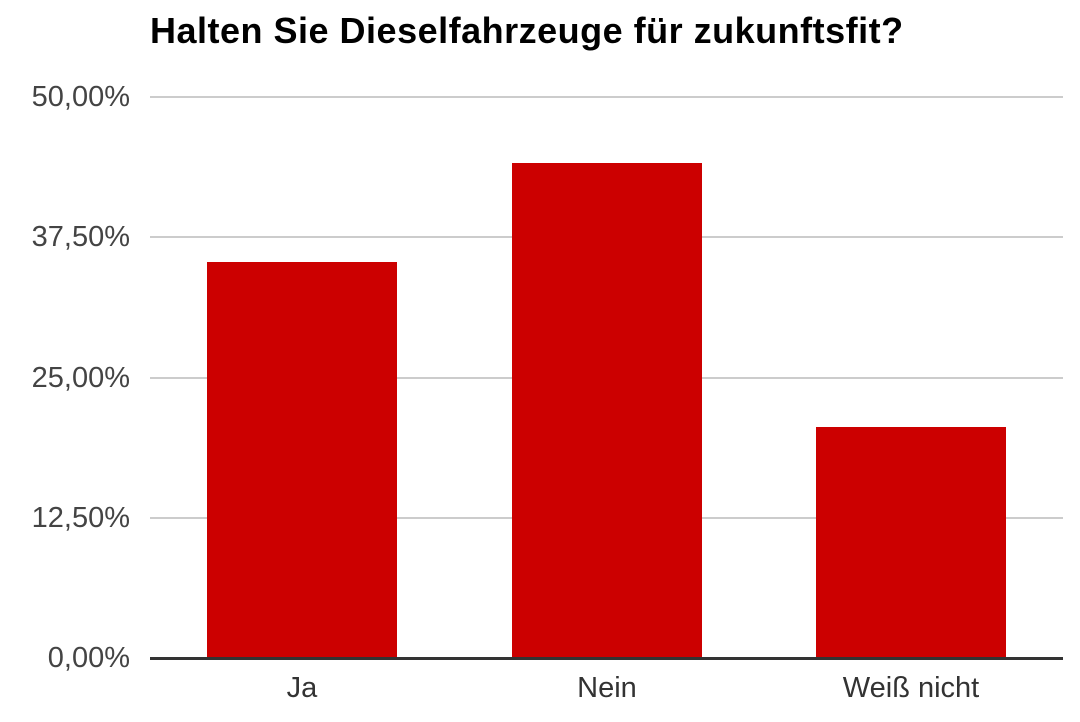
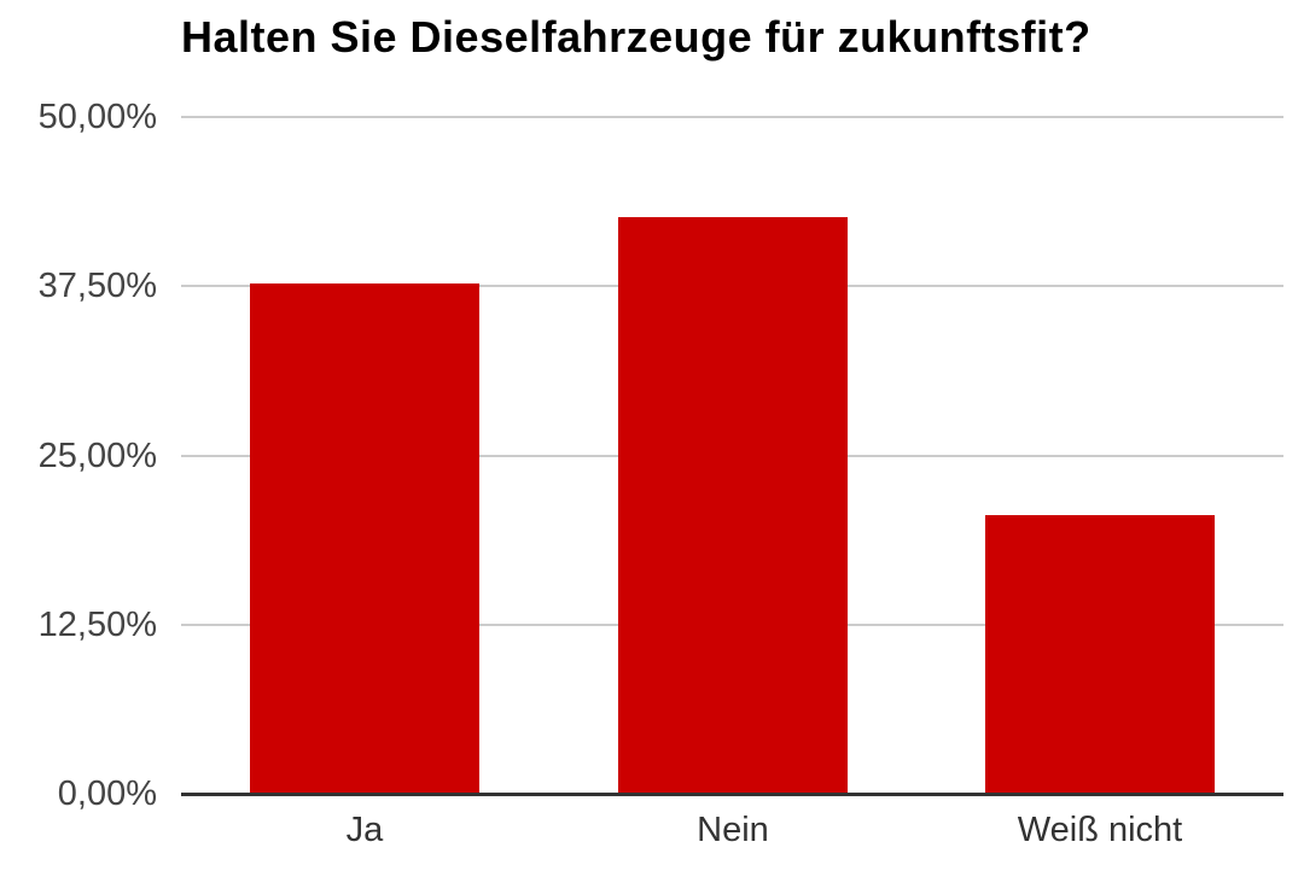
Ja: 35,3% -> 37,7%
Nein: 44,1% -> 42,6%
